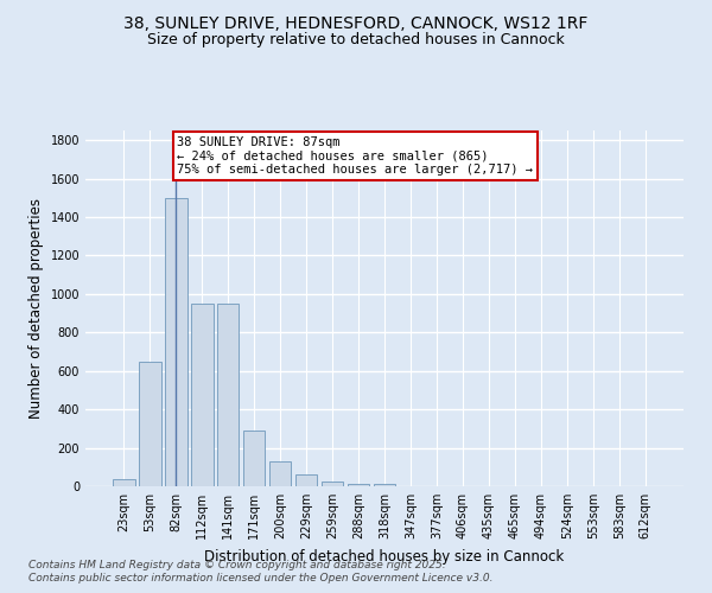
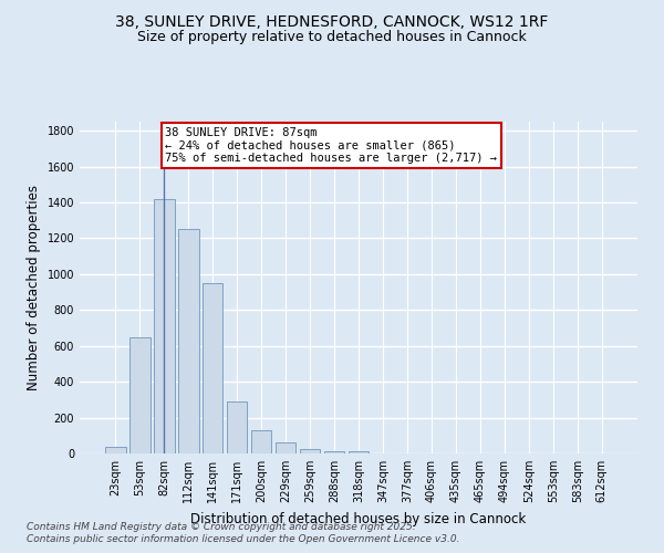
82sqm: 1500 -> 1420
112sqm: 950 -> 1250
